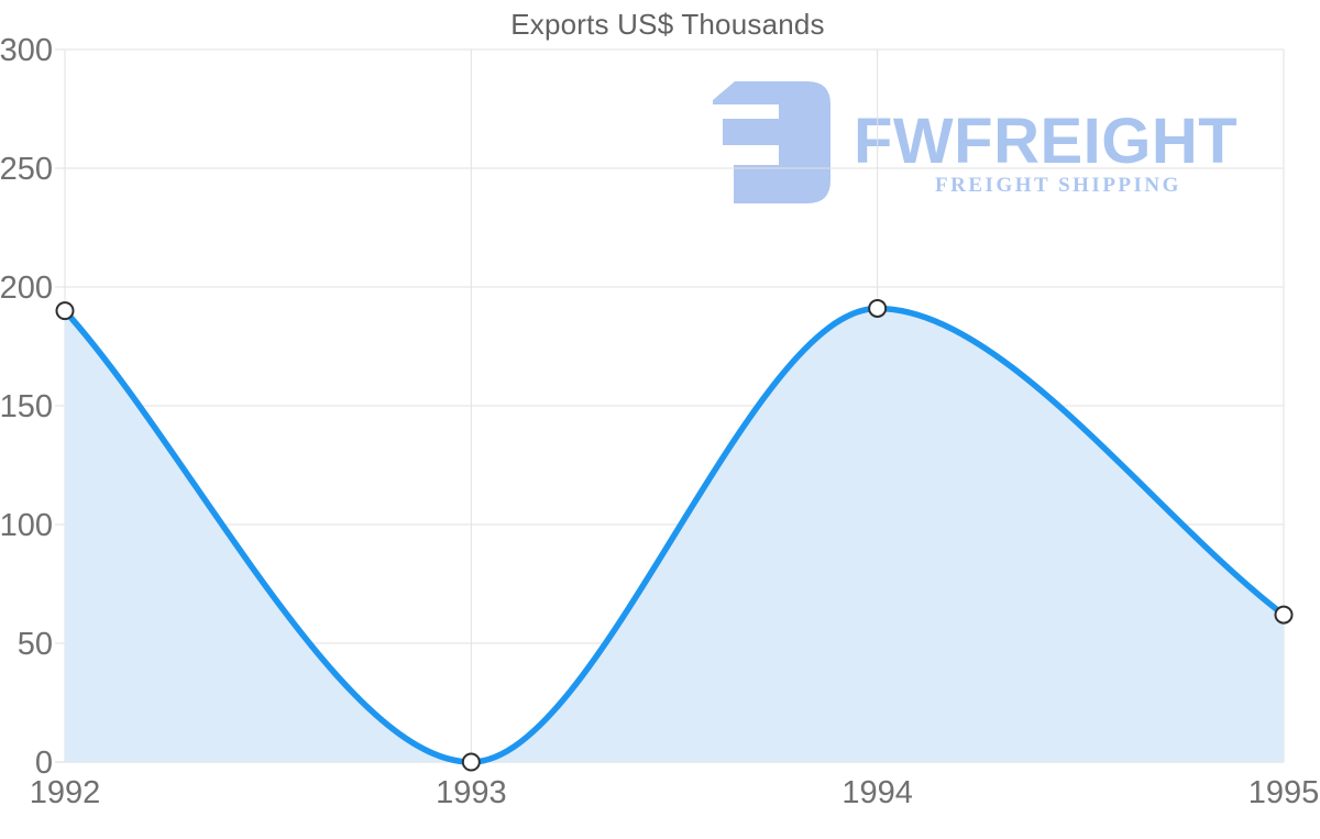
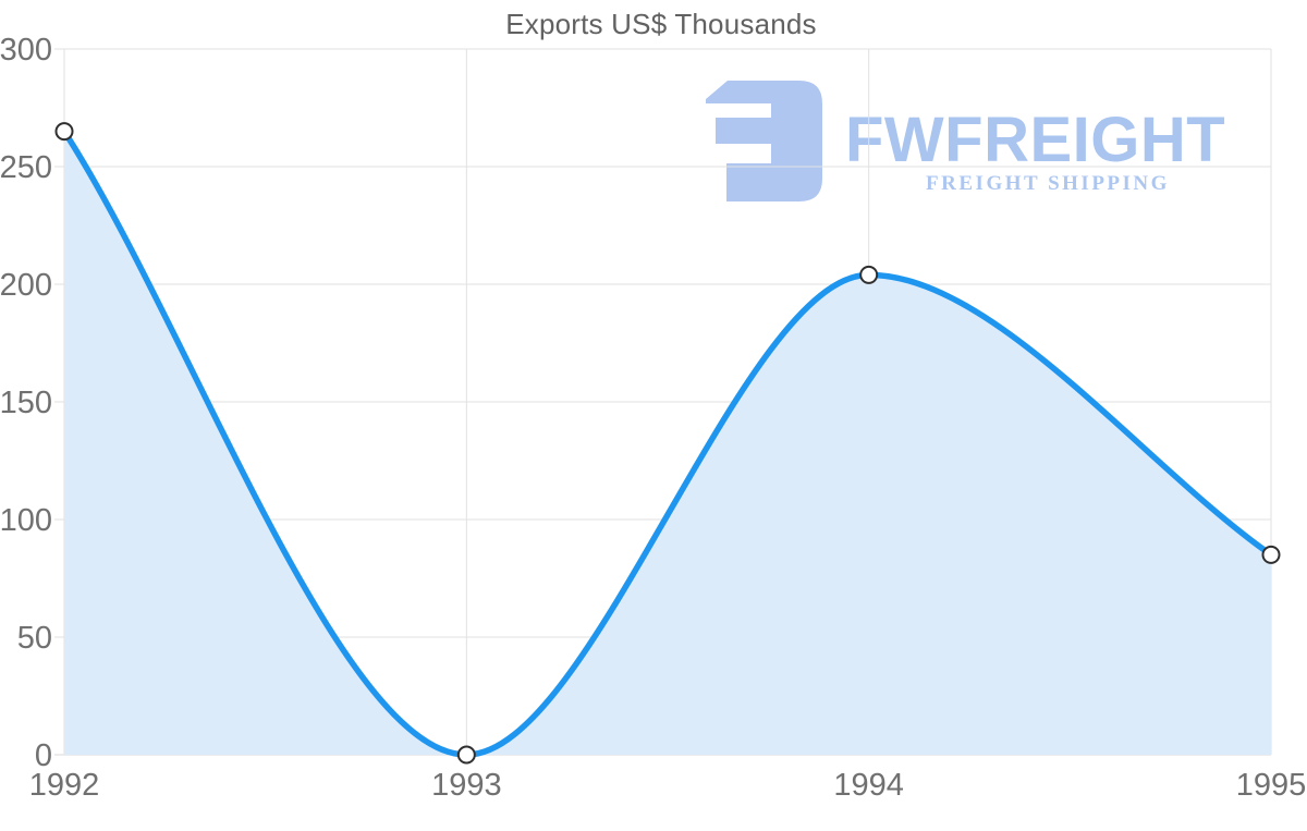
1992: 190 -> 265
1994: 191 -> 204
1995: 62 -> 85
